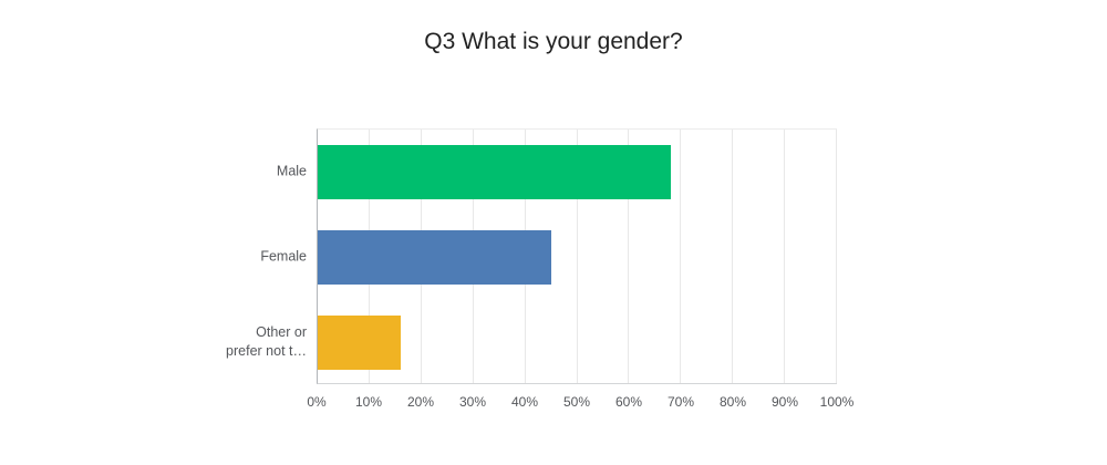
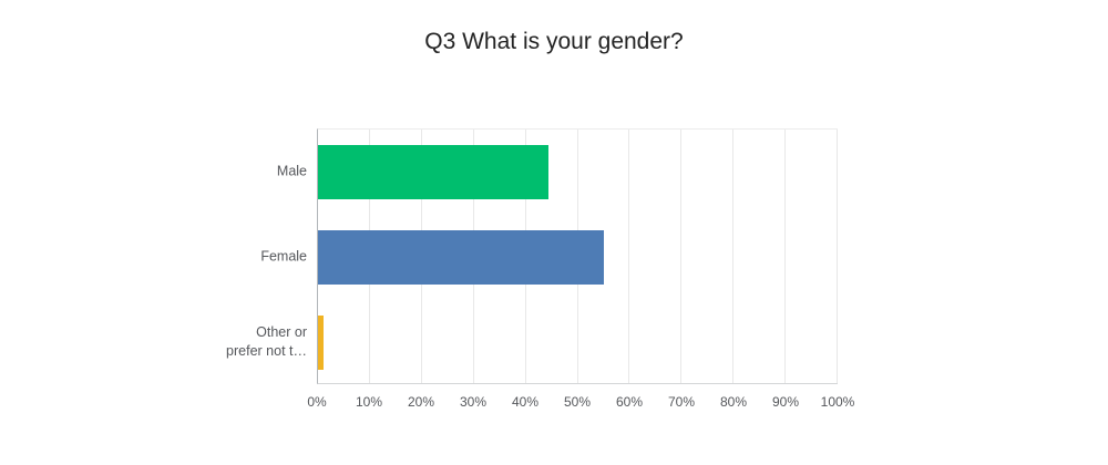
Male: 68% -> 44%
Female: 45% -> 55%
Other or prefer not t…: 16% -> 1%
